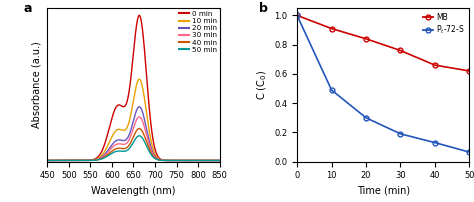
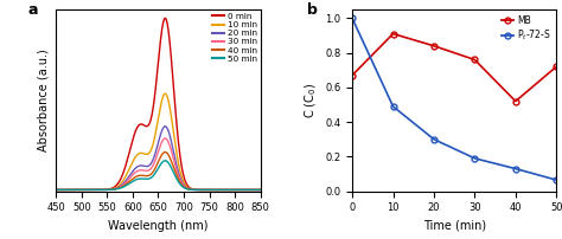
MB/0: 1.00 -> 0.67
MB/40: 0.66 -> 0.52
MB/50: 0.62 -> 0.72
